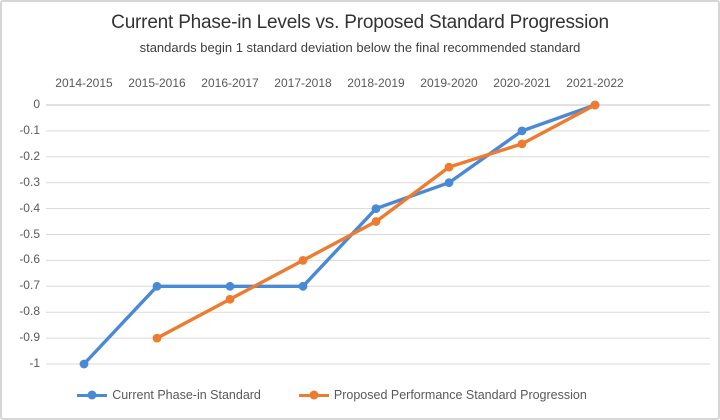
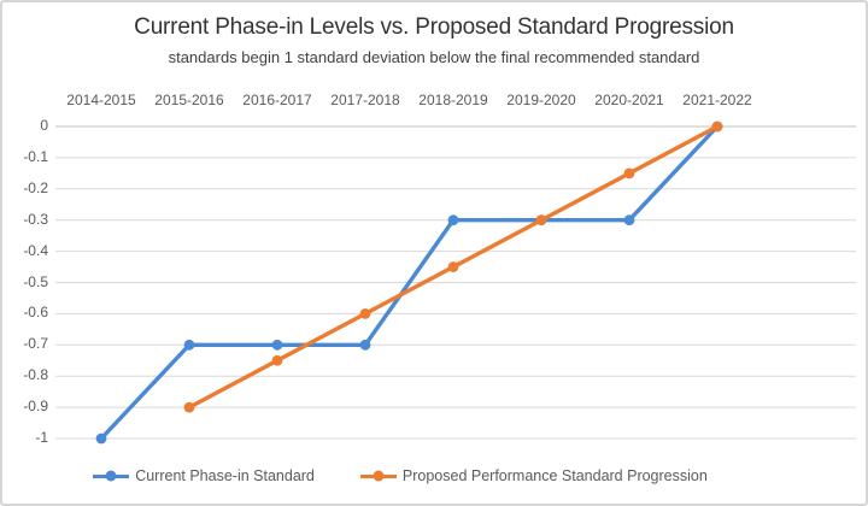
Current Phase-in Standard/2018-2019: -0.4 -> -0.3
Proposed Performance Standard Progression/2019-2020: -0.24 -> -0.30
Current Phase-in Standard/2020-2021: -0.1 -> -0.3
